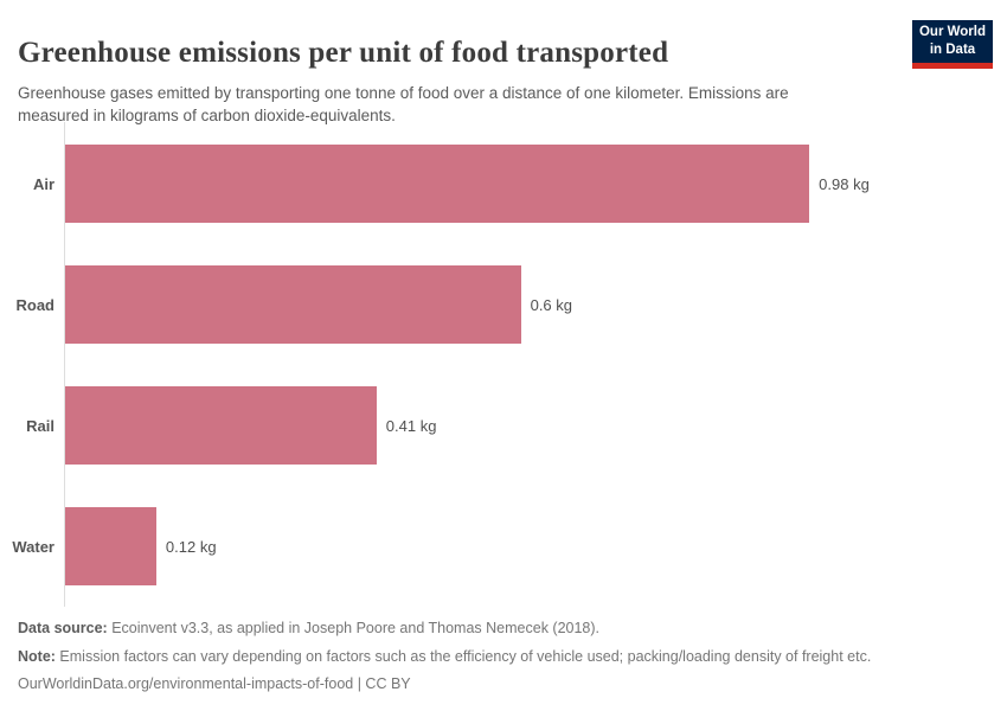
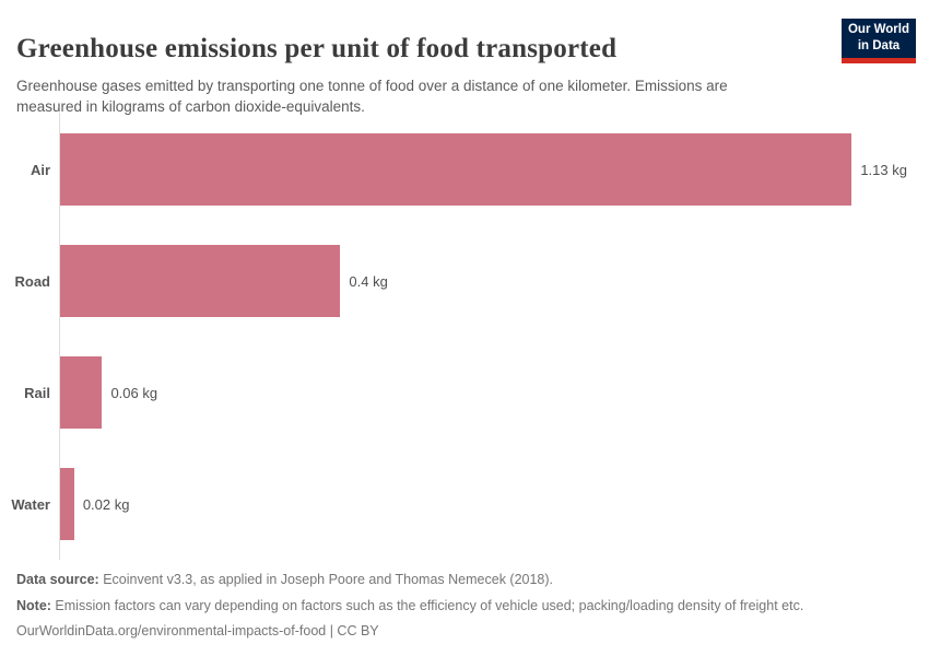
Air: 0.98 -> 1.13
Road: 0.6 -> 0.4
Rail: 0.41 -> 0.06
Water: 0.12 -> 0.02
